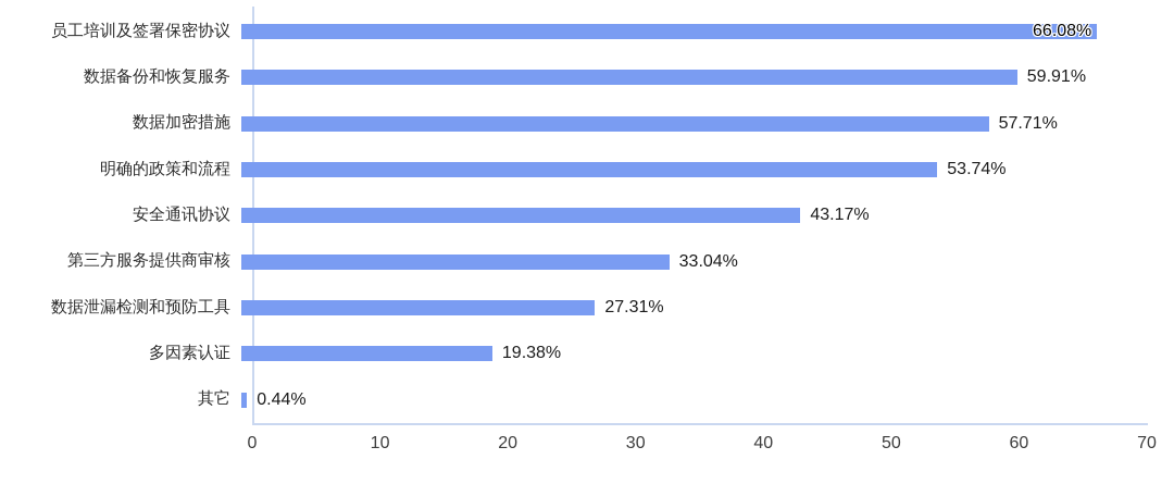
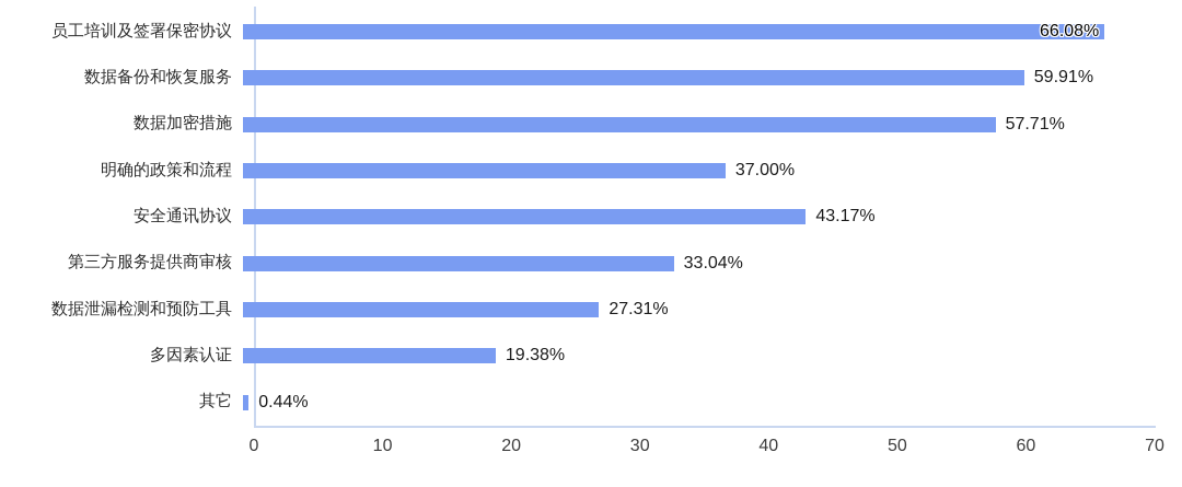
明确的政策和流程: 53.74% -> 37.00%
